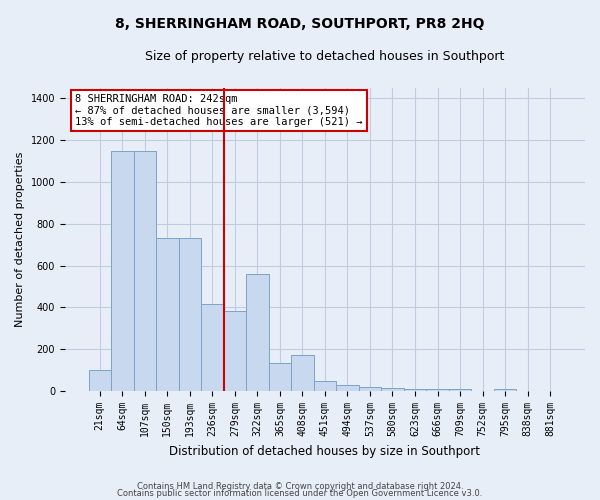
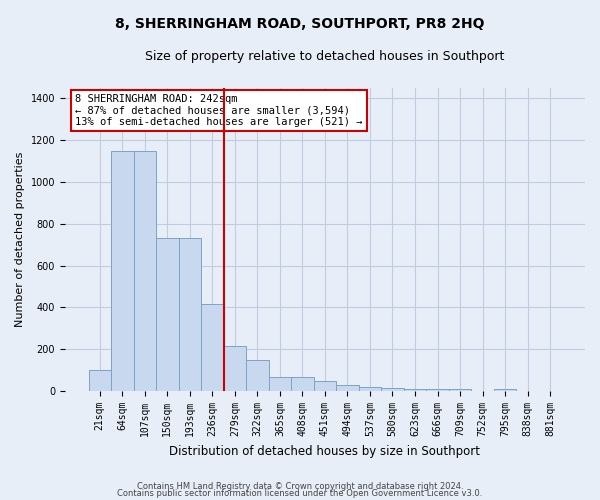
279sqm: 385 -> 215
322sqm: 560 -> 150
365sqm: 135 -> 70
408sqm: 175 -> 70
